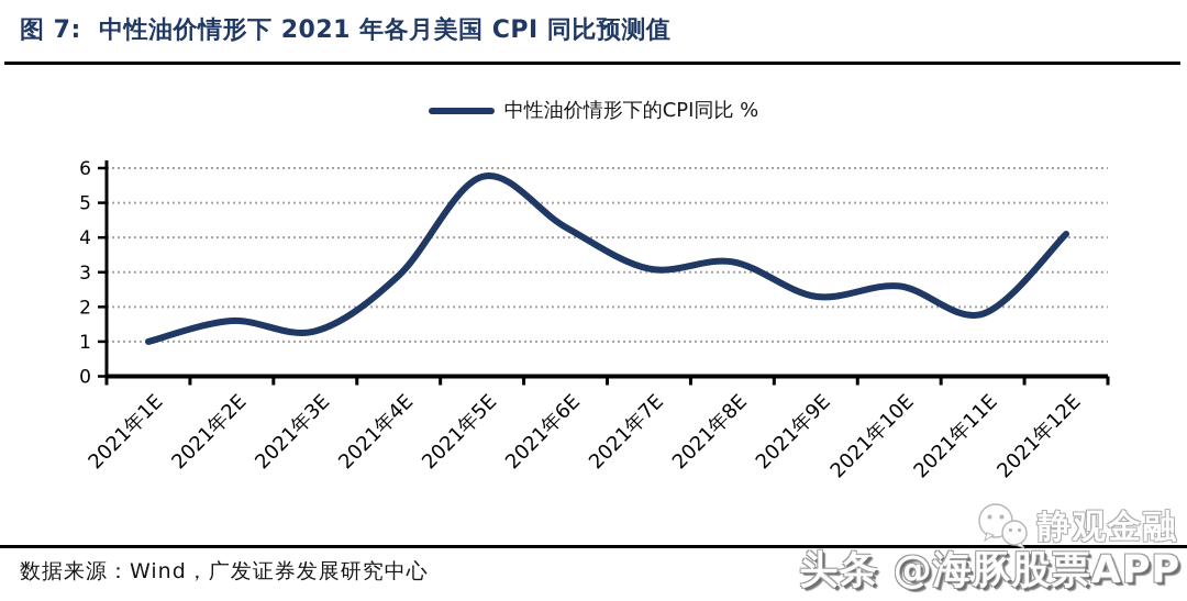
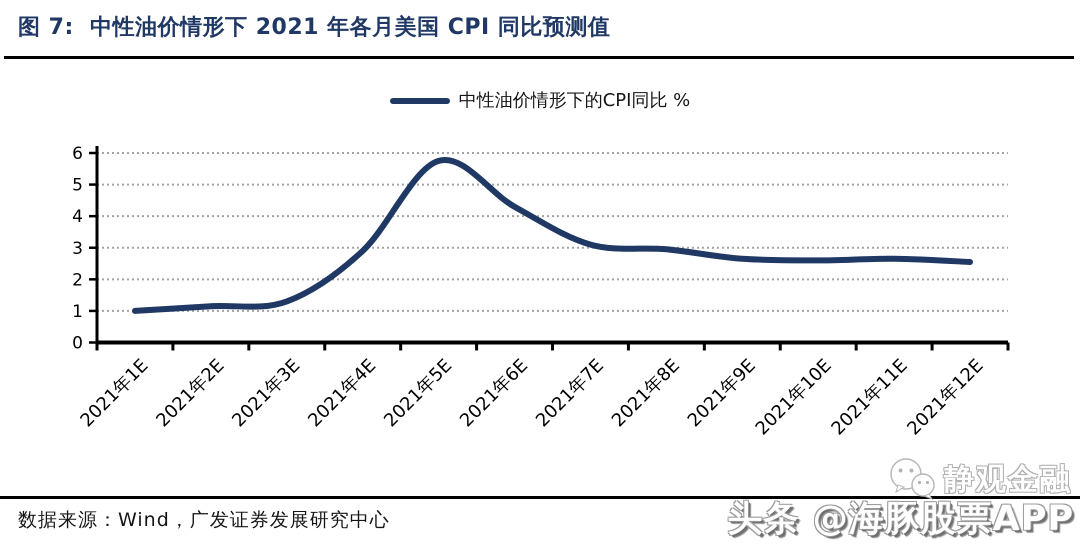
2021年2E: 1.6 -> 1.1
2021年8E: 3.3 -> 3.0
2021年9E: 2.3 -> 2.6
2021年11E: 1.8 -> 2.6
2021年12E: 4.1 -> 2.5
